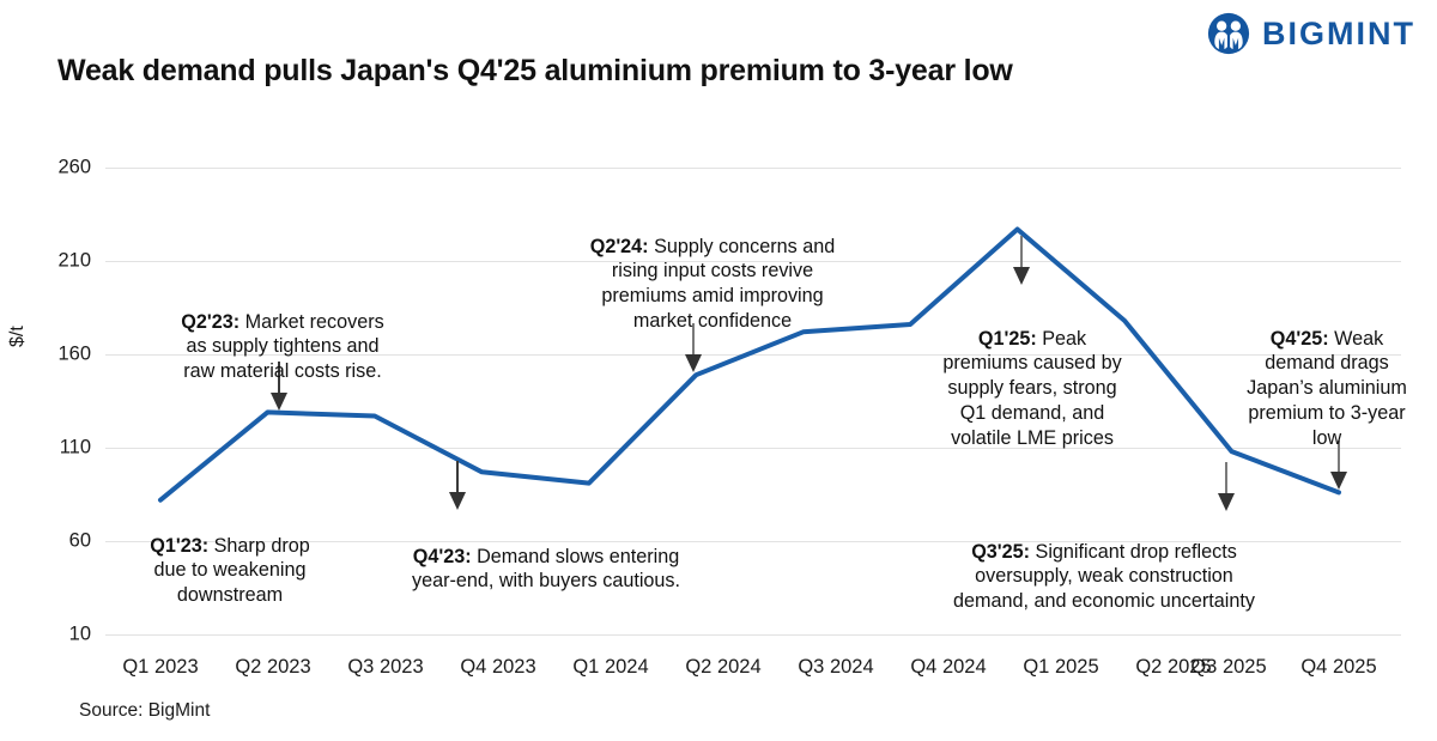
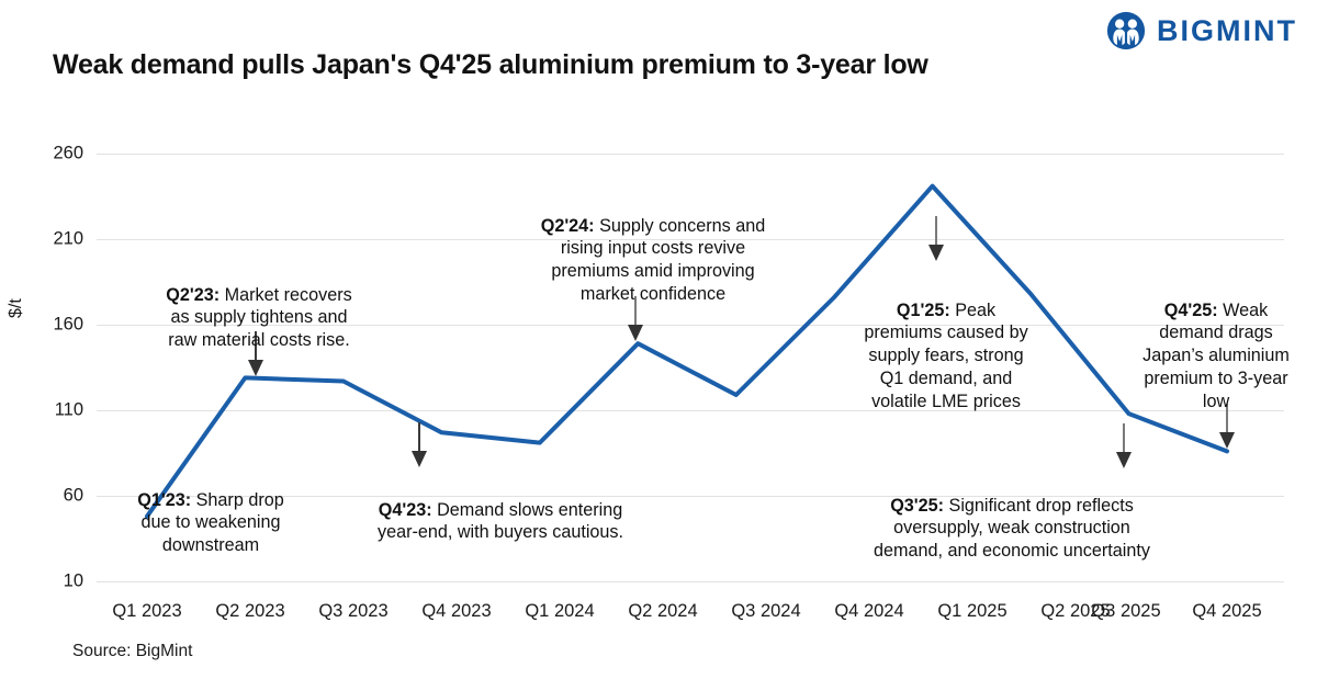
Q1 2023: 82 -> 48
Q3 2024: 172 -> 119
Q1 2025: 227 -> 241
